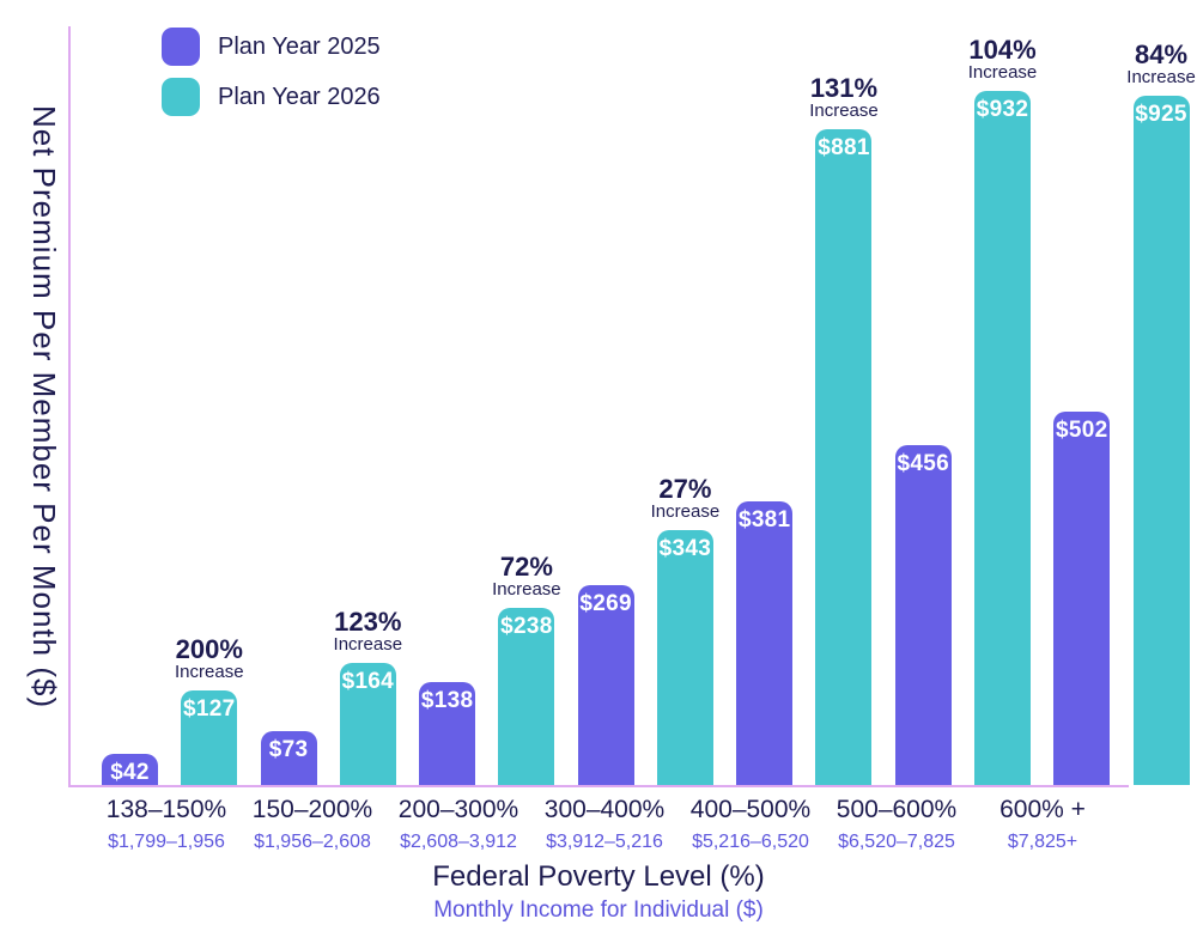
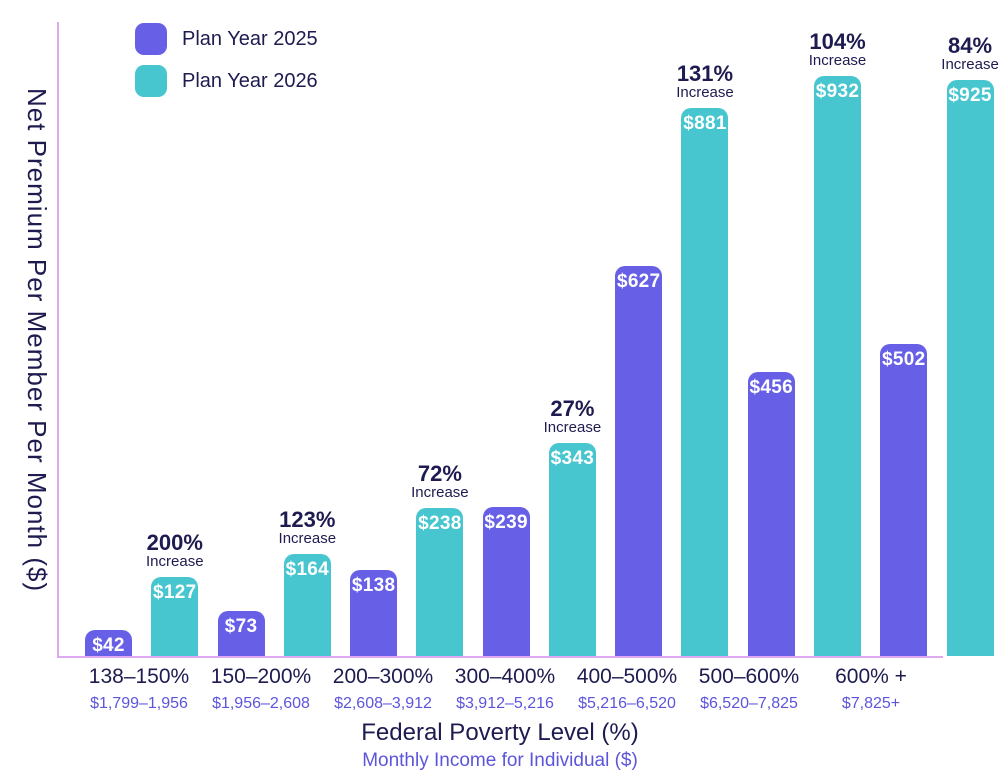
Plan Year 2025/300–400%: $269 -> $239
Plan Year 2025/400–500%: $381 -> $627
